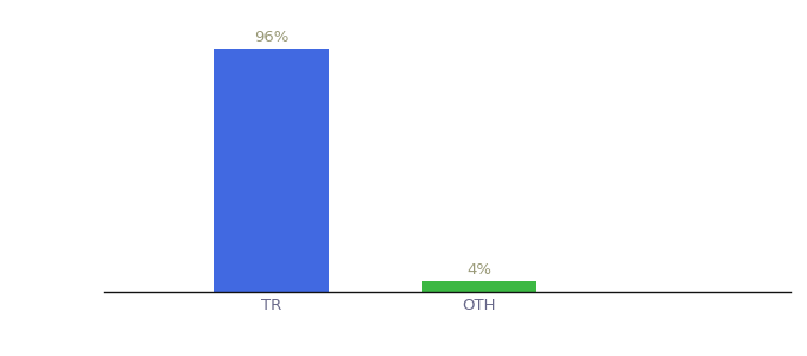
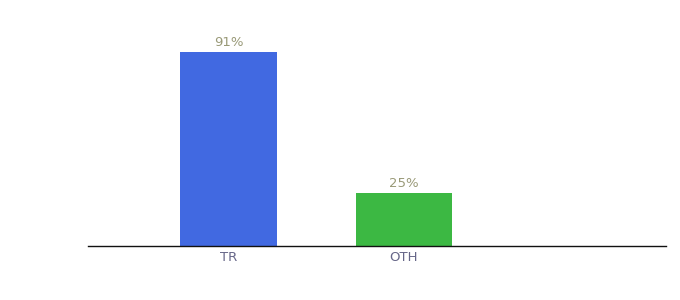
TR: 96% -> 91%
OTH: 4% -> 25%
